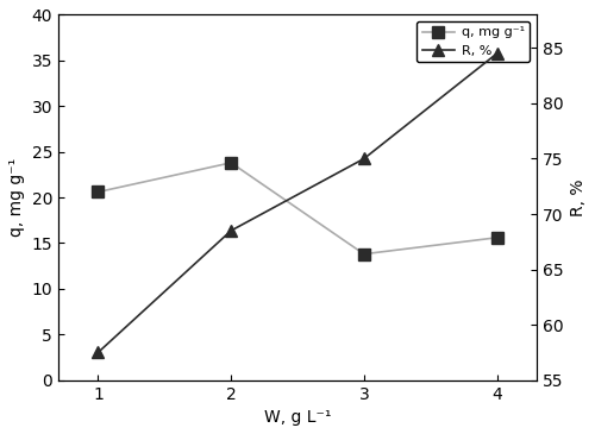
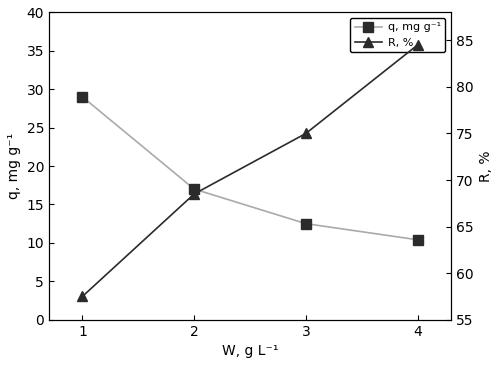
q, mg g⁻¹/1: 20.6 -> 29.0
q, mg g⁻¹/2: 23.8 -> 17.0
q, mg g⁻¹/3: 13.8 -> 12.5
q, mg g⁻¹/4: 15.6 -> 10.4
